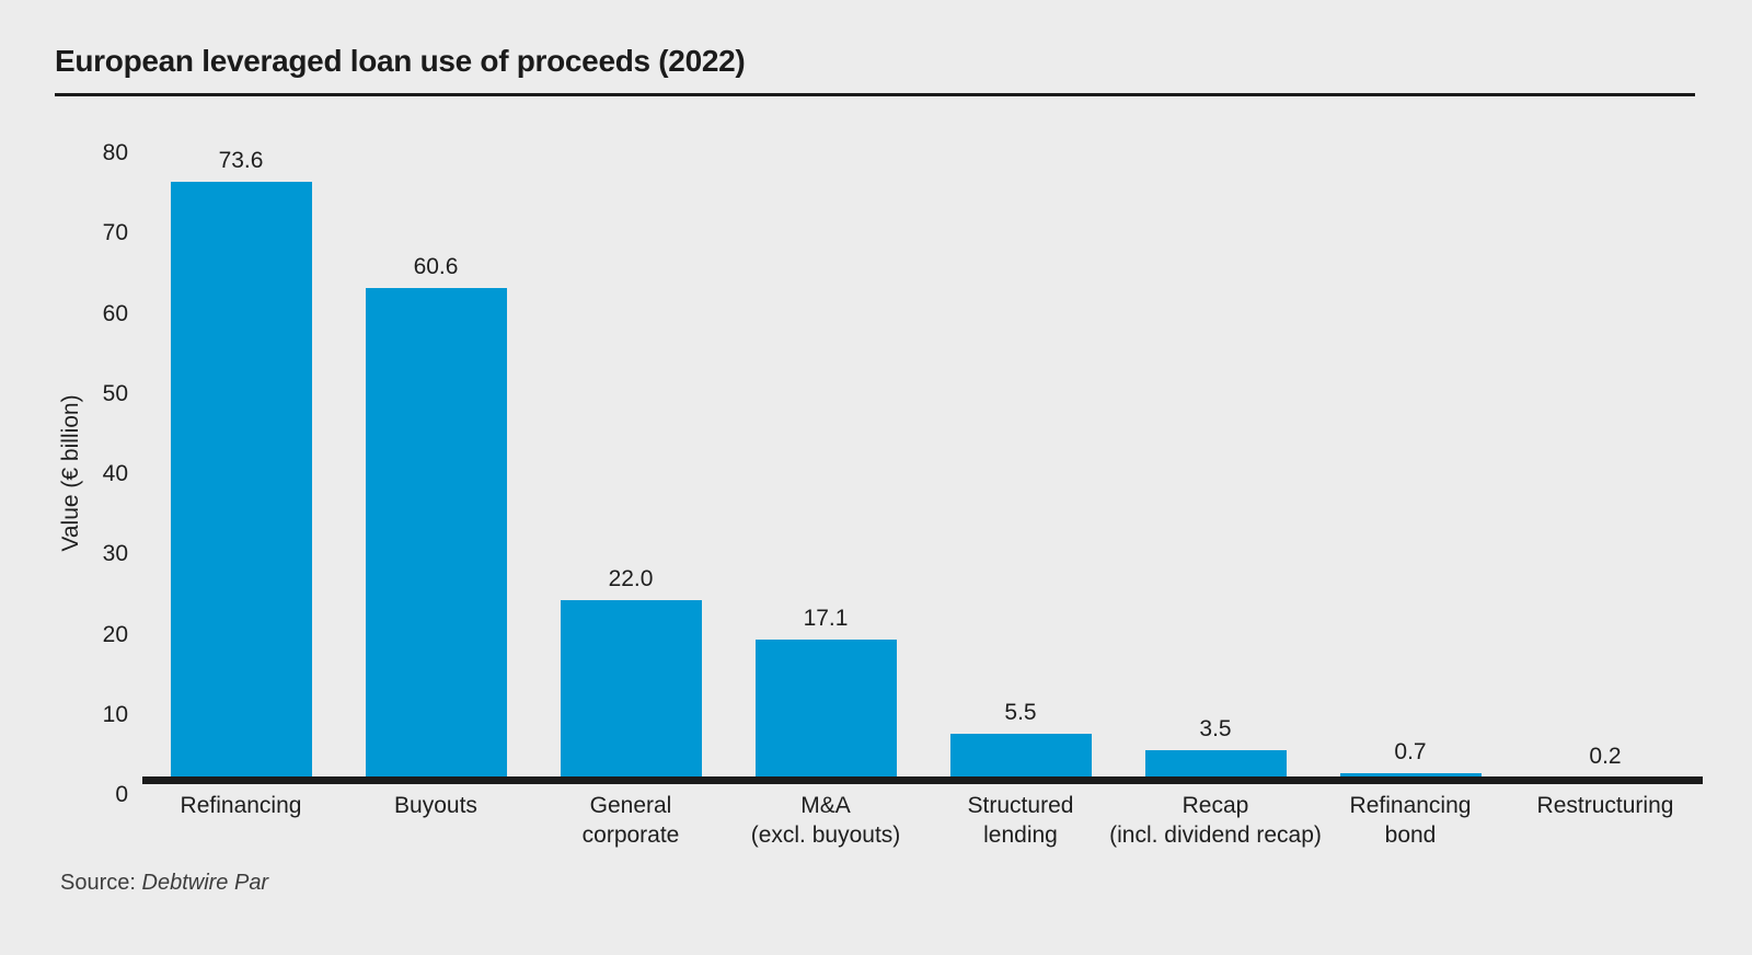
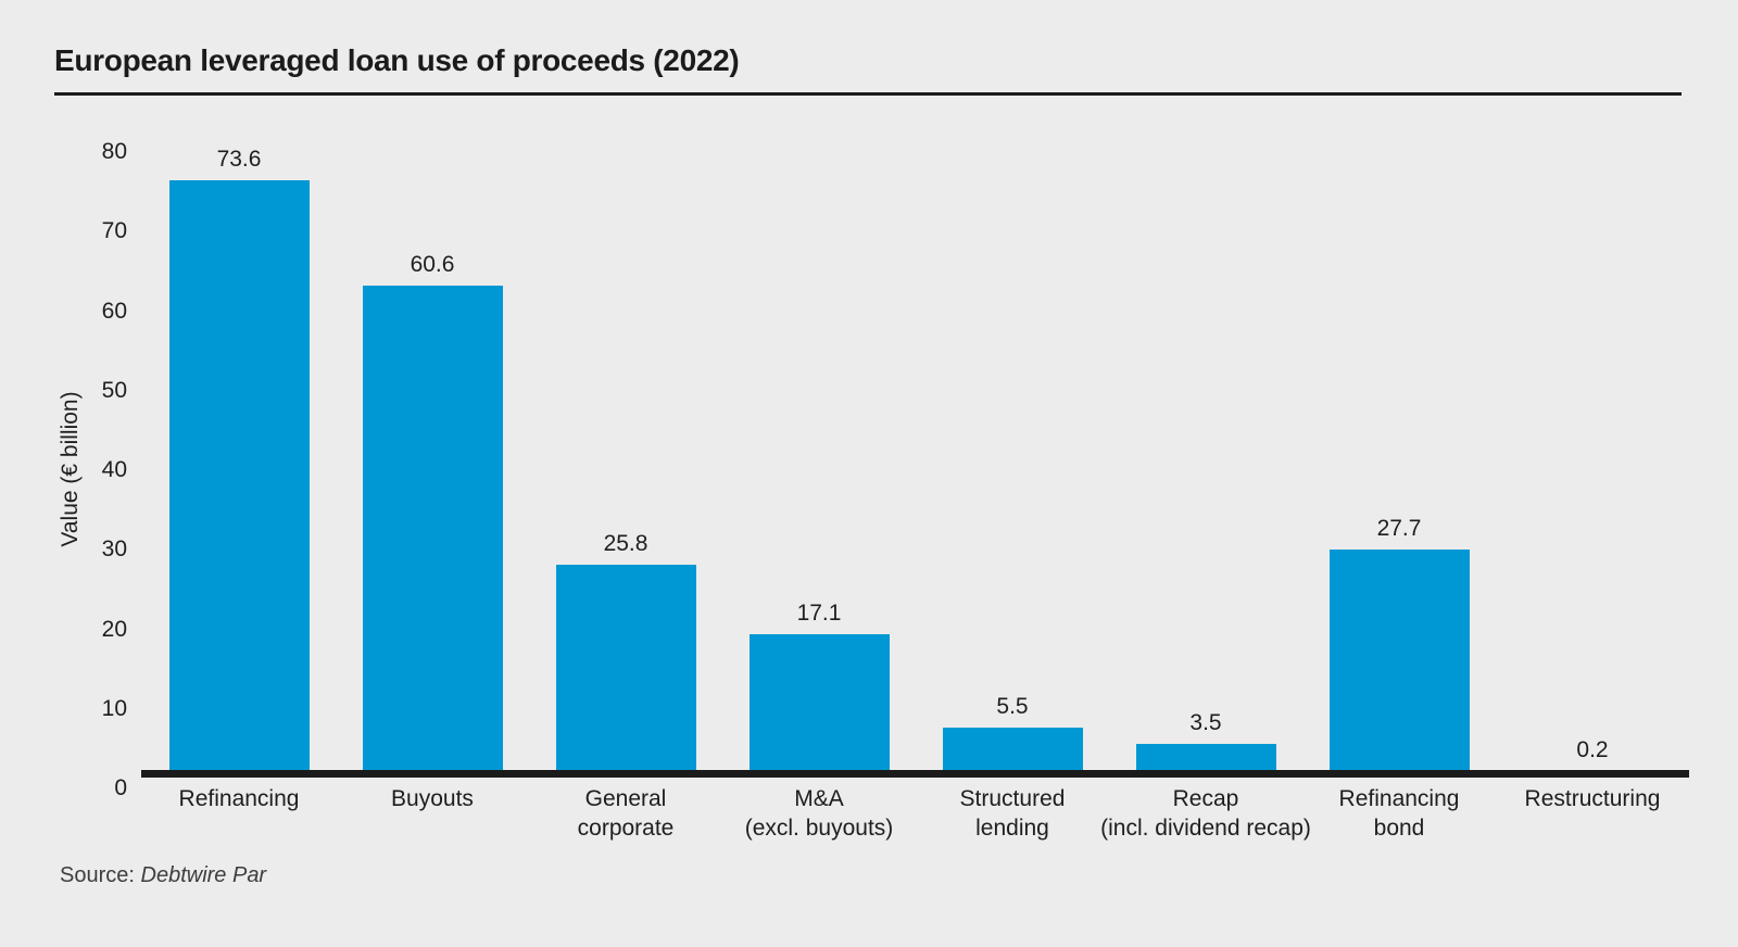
General corporate: 22.0 -> 25.8
Refinancing bond: 0.7 -> 27.7
